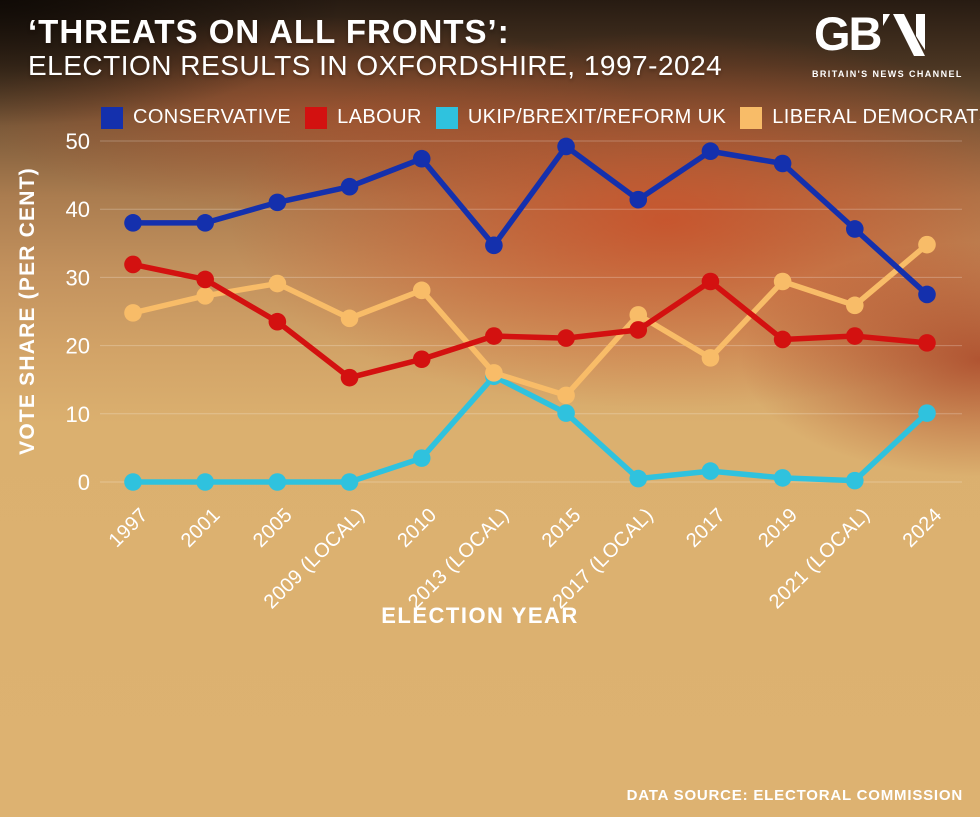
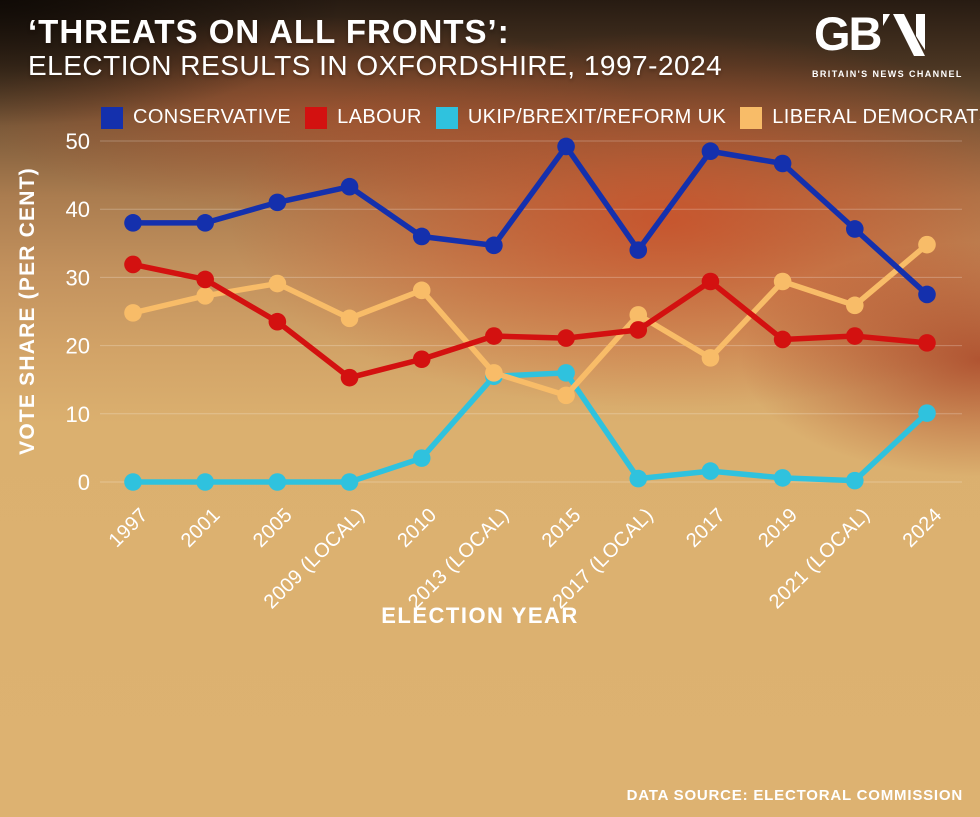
CONSERVATIVE/2010: 47 -> 36
UKIP/BREXIT/REFORM UK/2015: 10 -> 16
CONSERVATIVE/2017 (LOCAL): 41 -> 34
